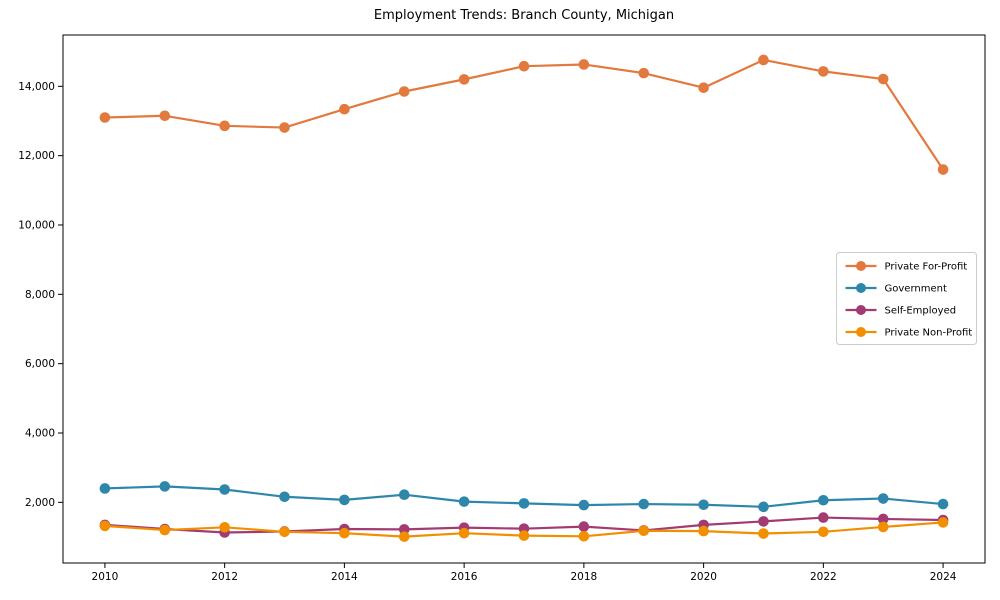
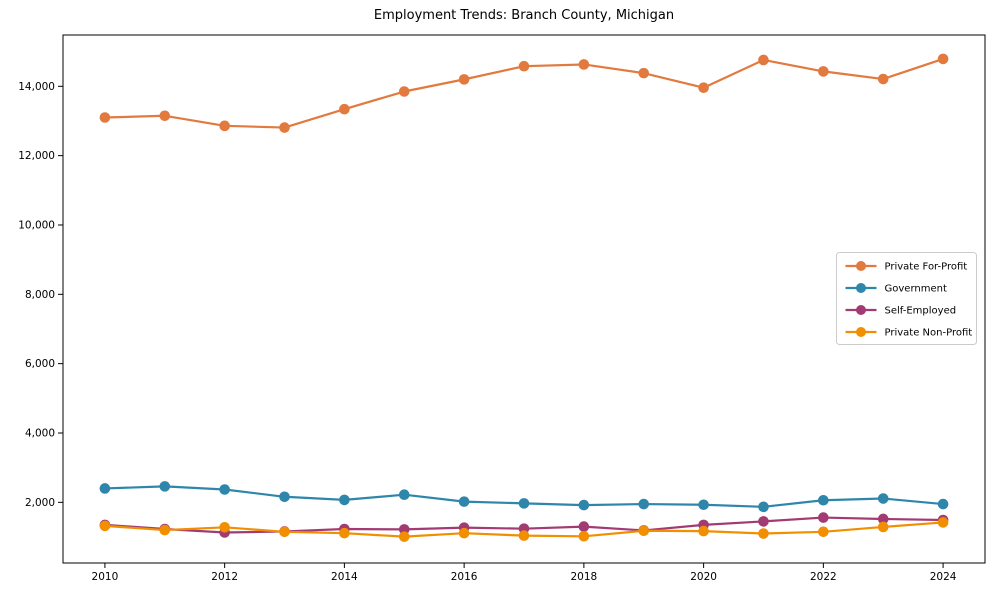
Private For-Profit/2024: 11600 -> 14800
